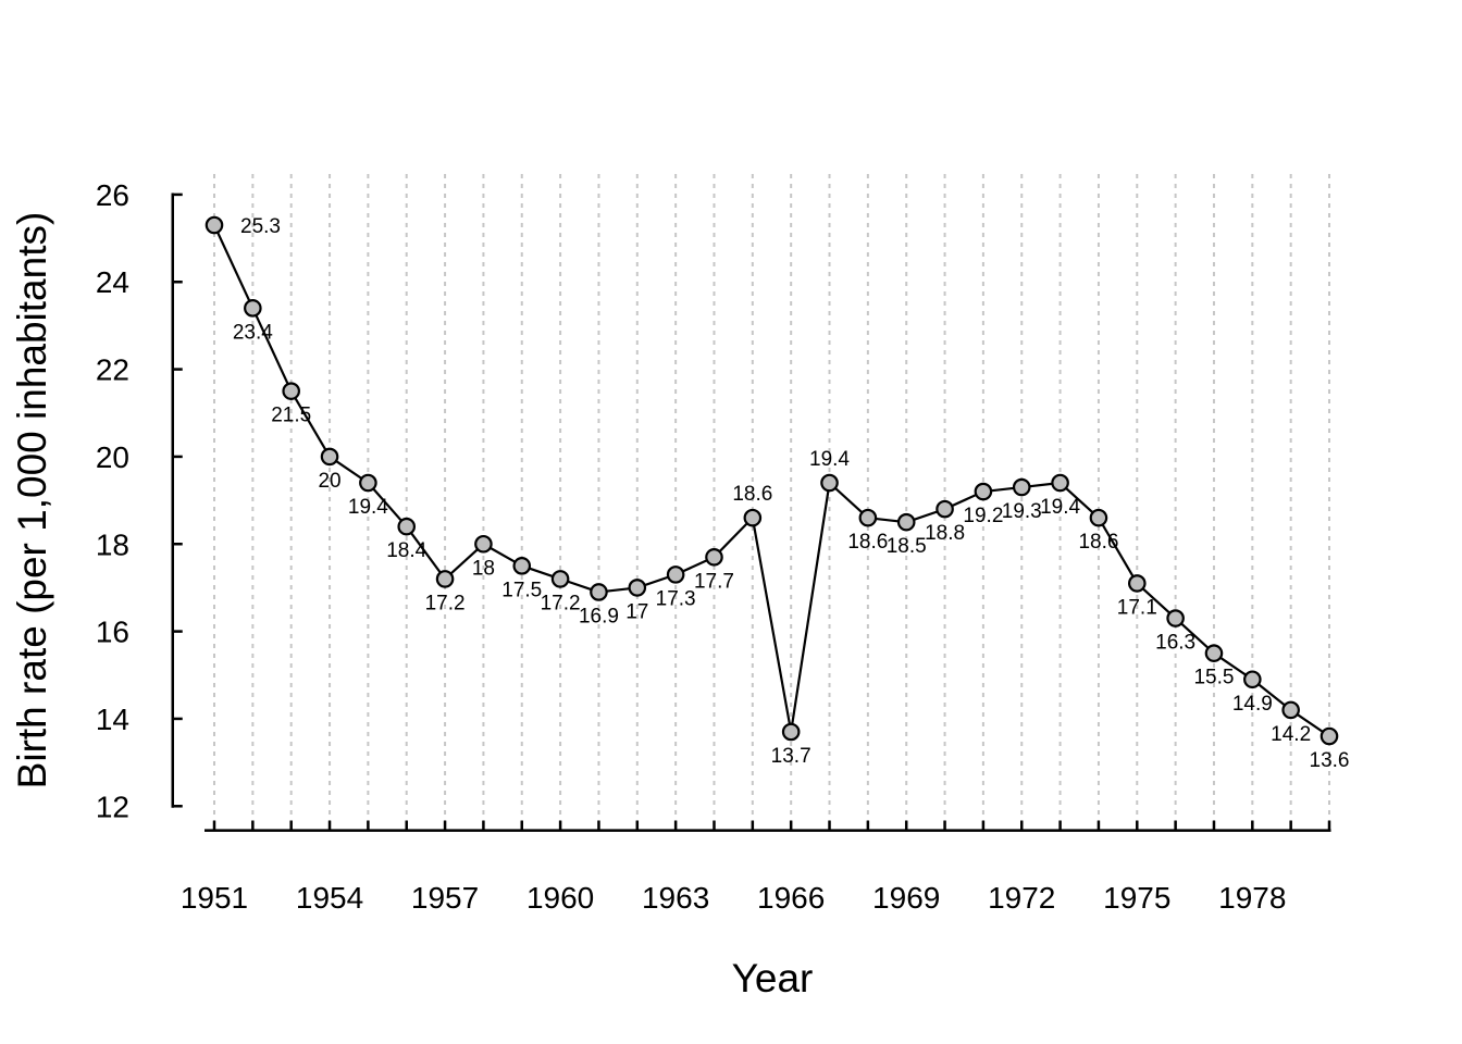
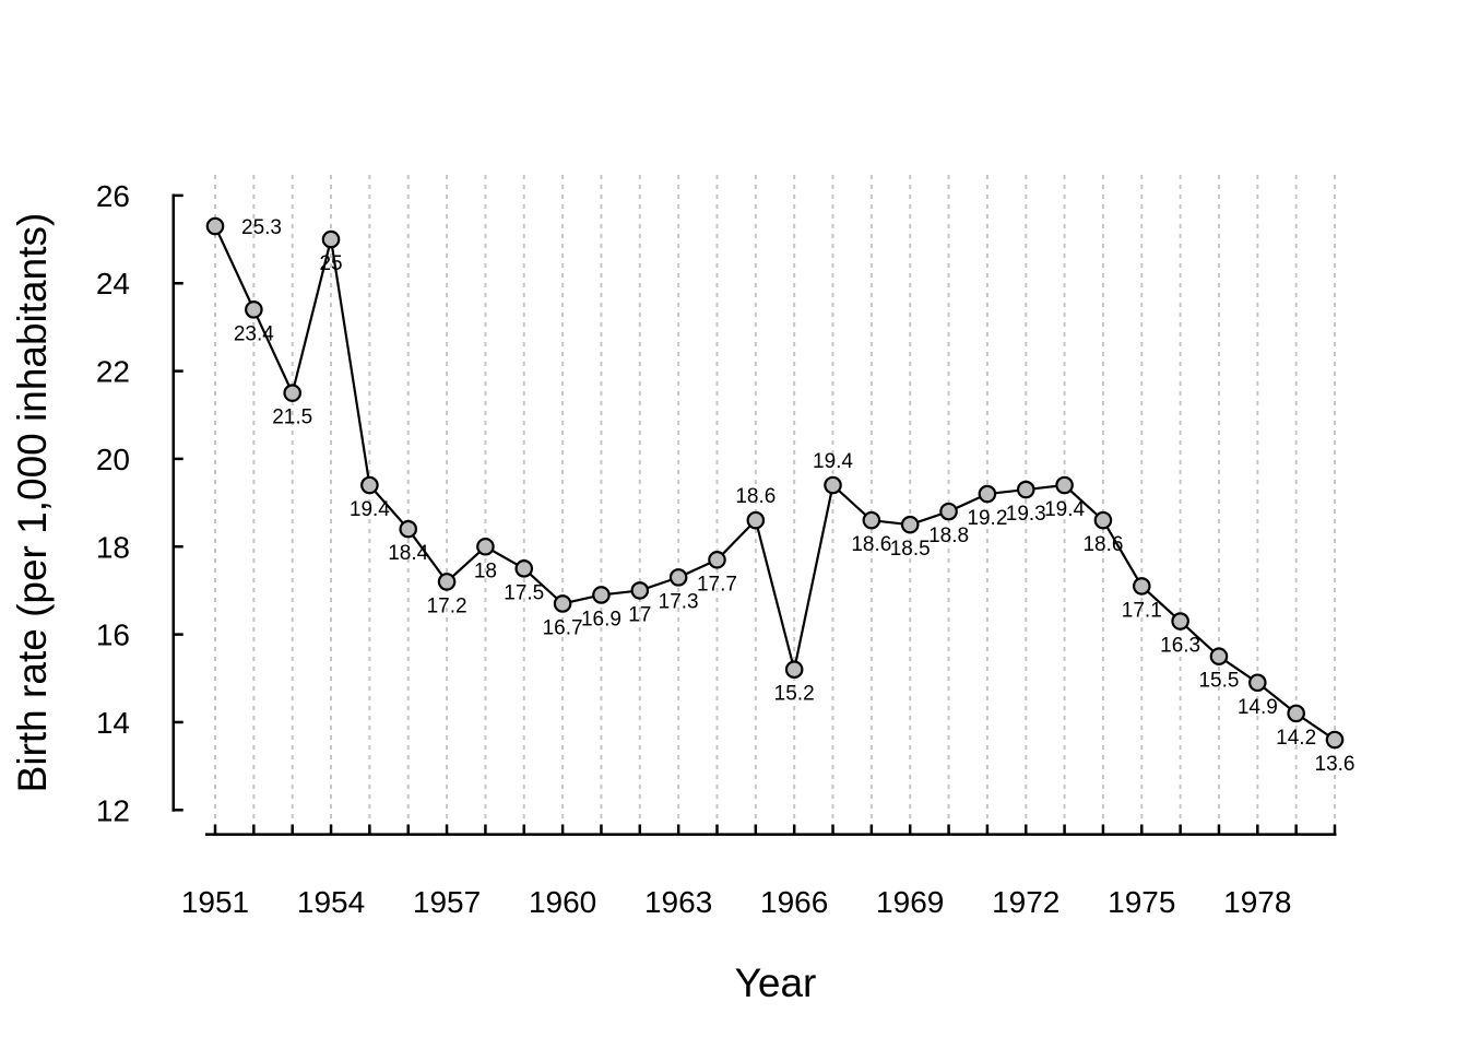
1954: 20 -> 25
1960: 17.2 -> 16.7
1966: 13.7 -> 15.2
